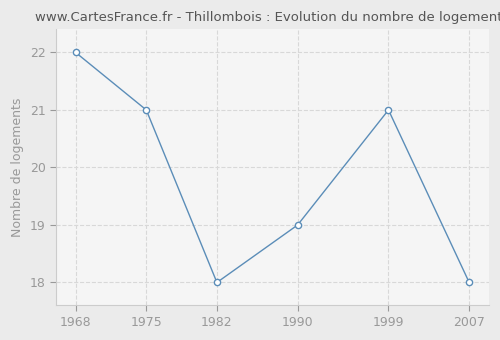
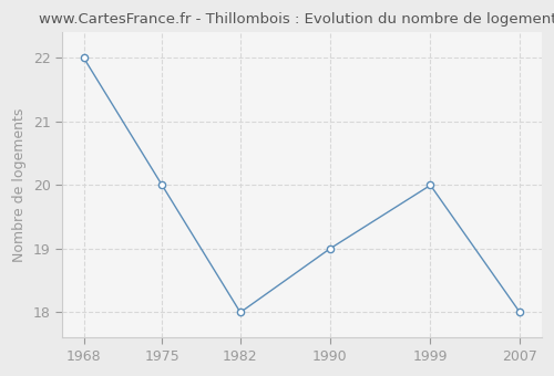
1975: 21 -> 20
1999: 21 -> 20
